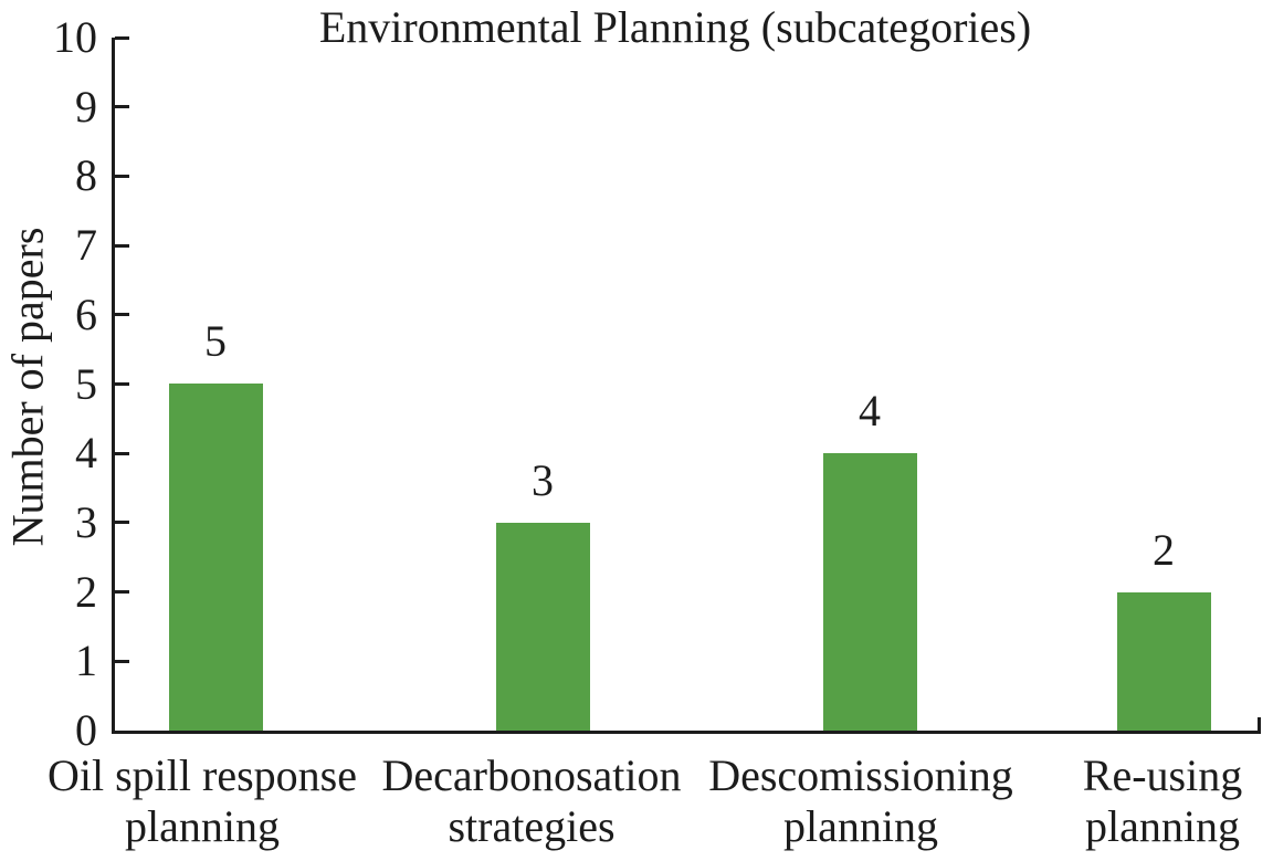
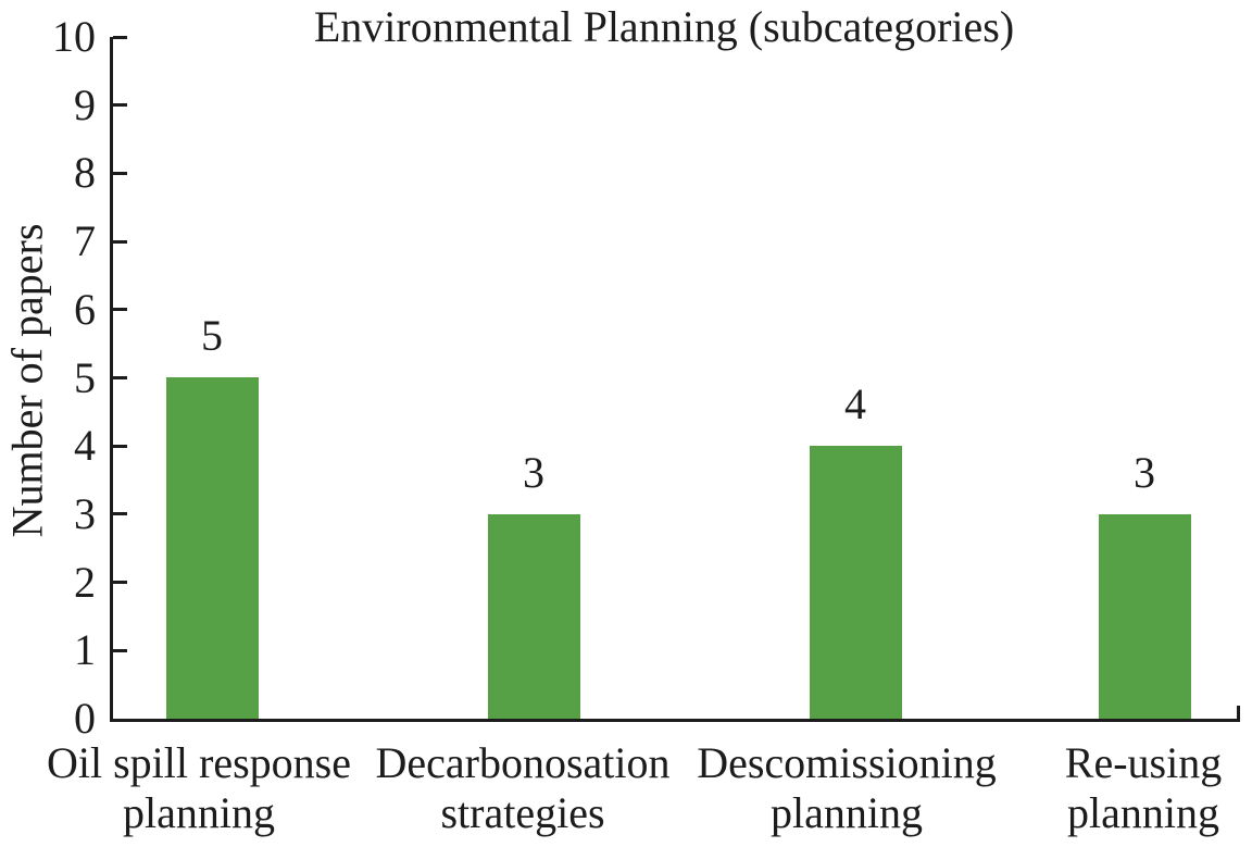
Re-using planning: 2 -> 3
